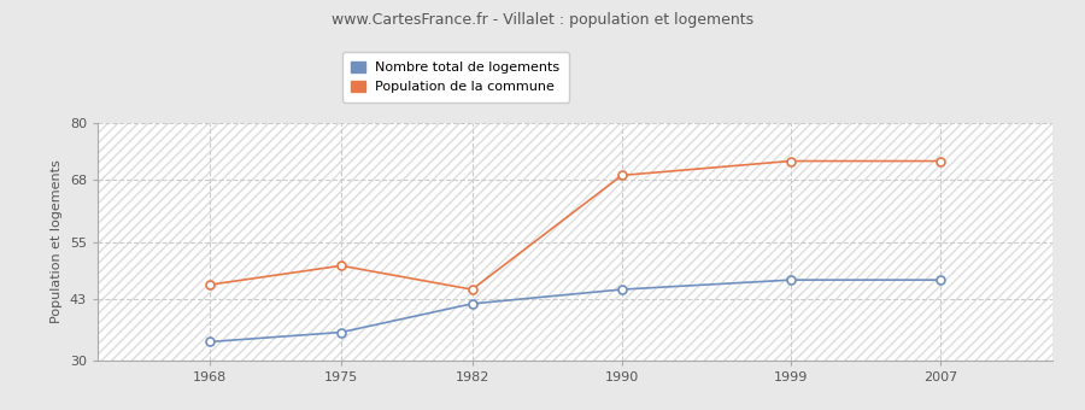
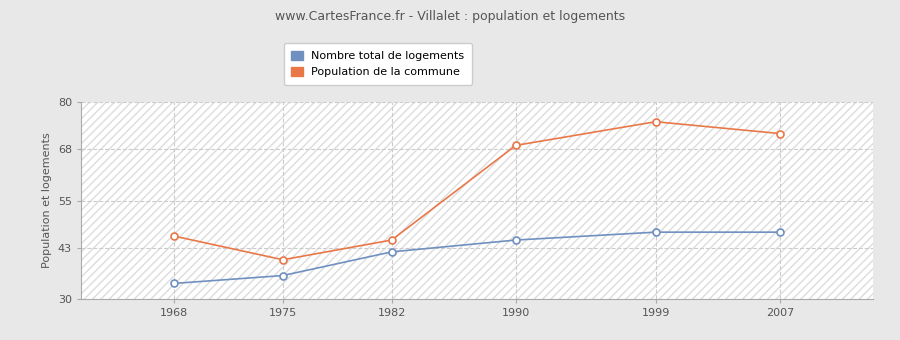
Population de la commune/1975: 50 -> 40
Population de la commune/1999: 72 -> 75
